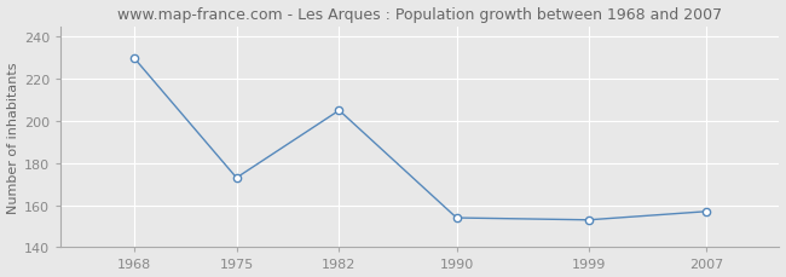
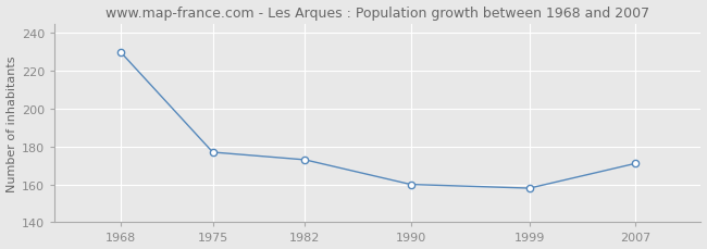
1975: 173 -> 177
1982: 205 -> 173
1990: 154 -> 160
1999: 153 -> 158
2007: 157 -> 171
